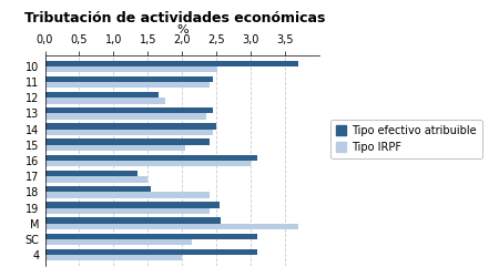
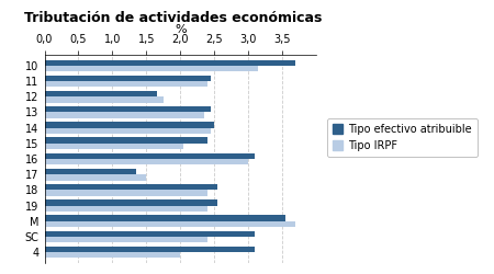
Tipo IRPF/10: 2,52 -> 3,15
Tipo efectivo atribuible/18: 1,54 -> 2,55
Tipo efectivo atribuible/M: 2,56 -> 3,55
Tipo IRPF/SC: 2,14 -> 2,40
